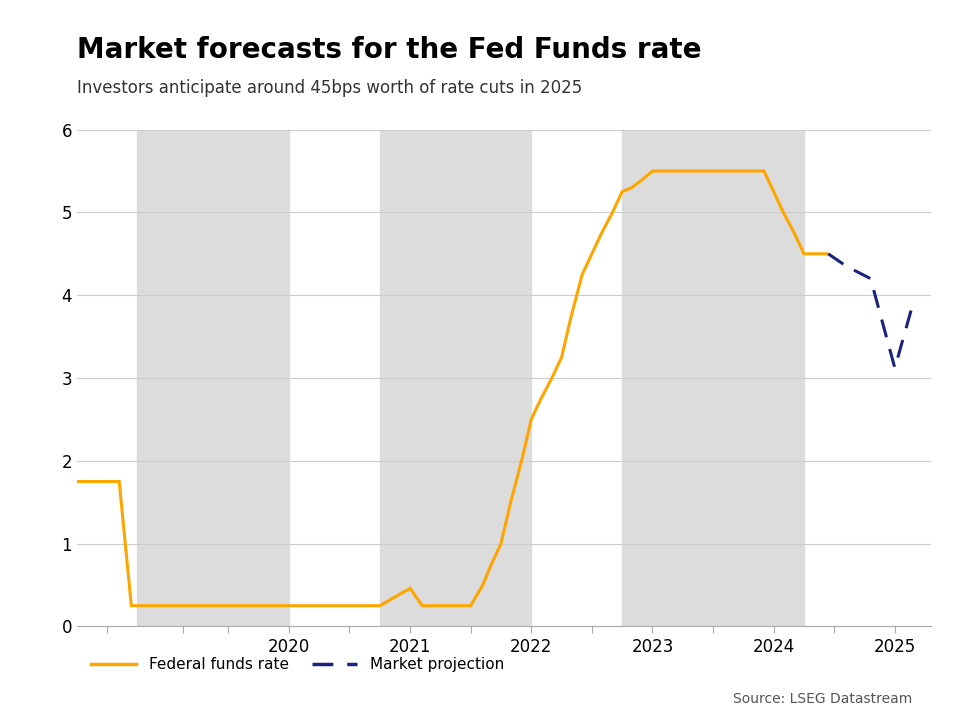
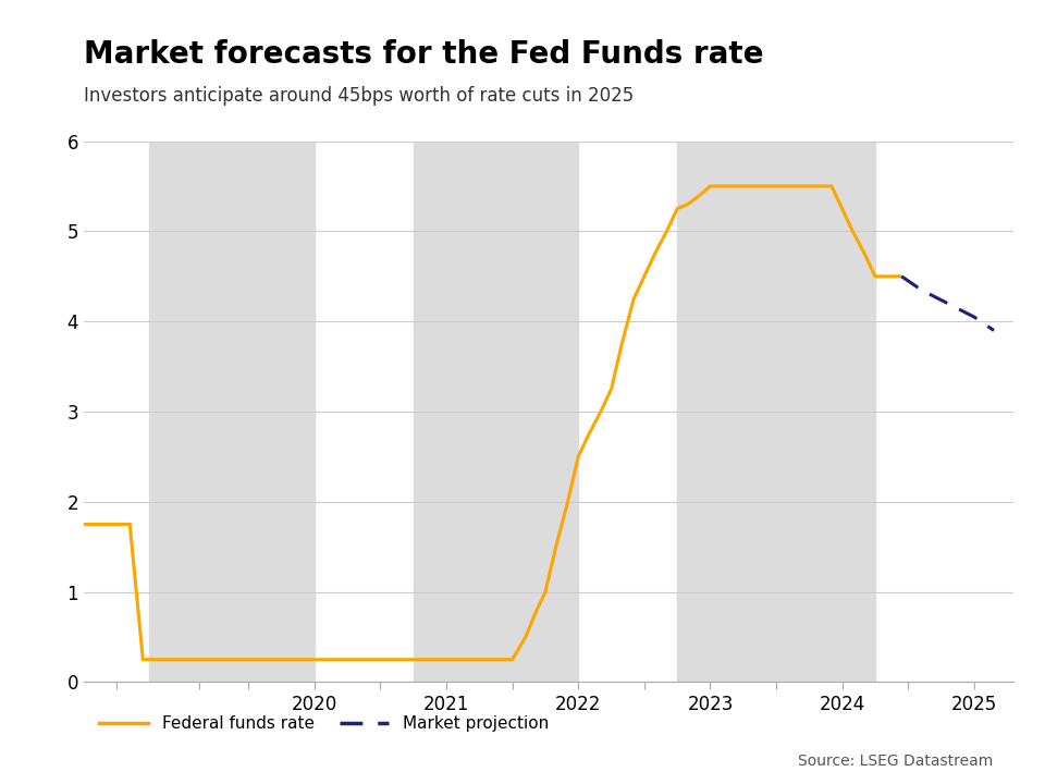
Federal funds rate/2021: 0.46 -> 0.25
Market projection/2025: 3.12 -> 4.05
